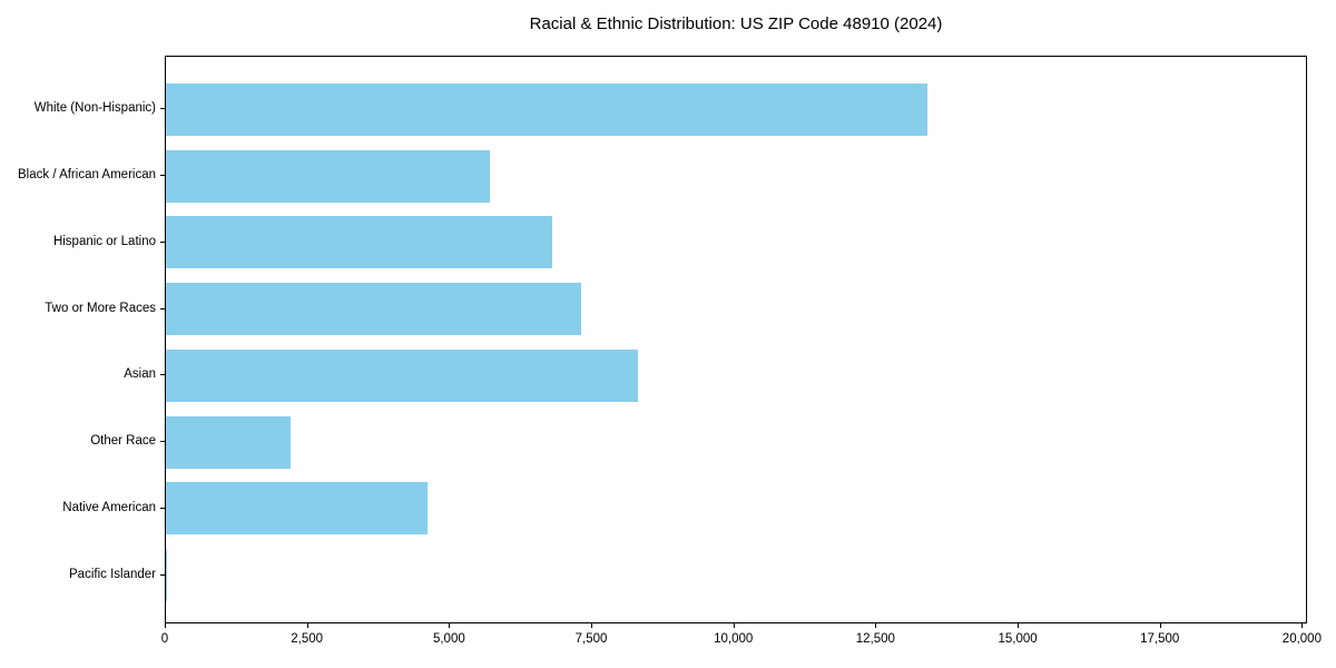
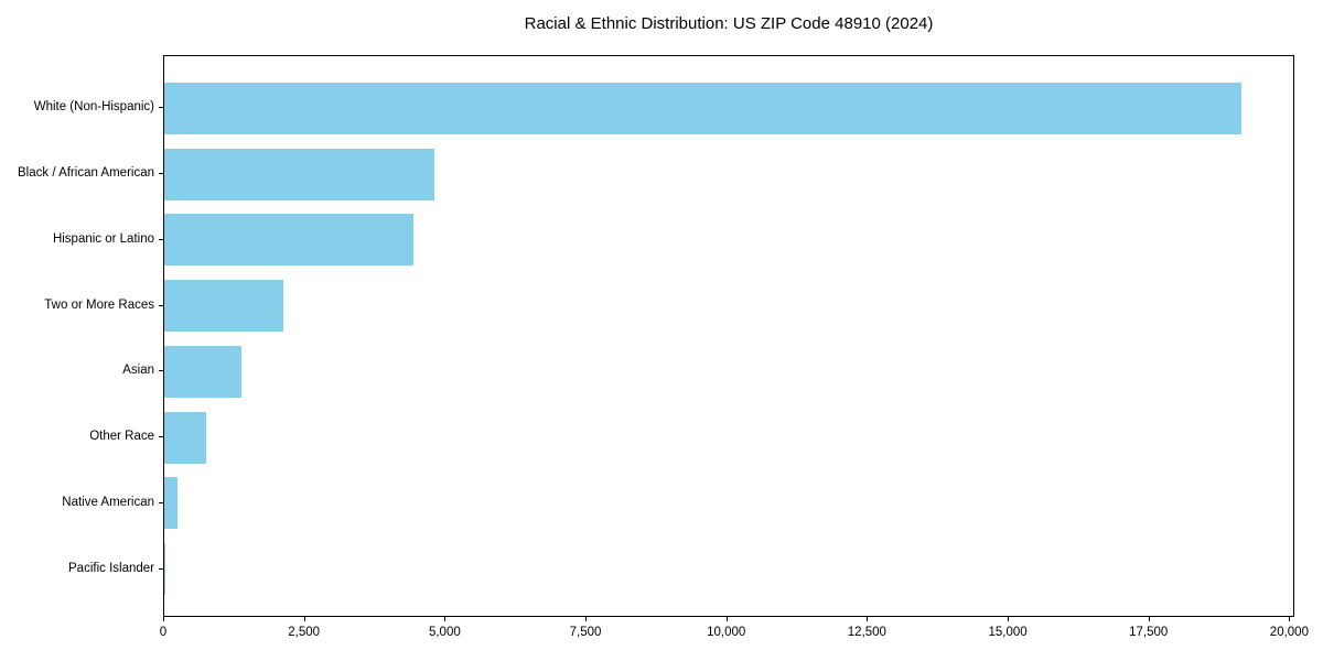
White (Non-Hispanic): 13400 -> 19100
Black / African American: 5700 -> 4800
Hispanic or Latino: 6800 -> 4400
Two or More Races: 7300 -> 2100
Asian: 8300 -> 1400
Other Race: 2200 -> 700
Native American: 4600 -> 200
